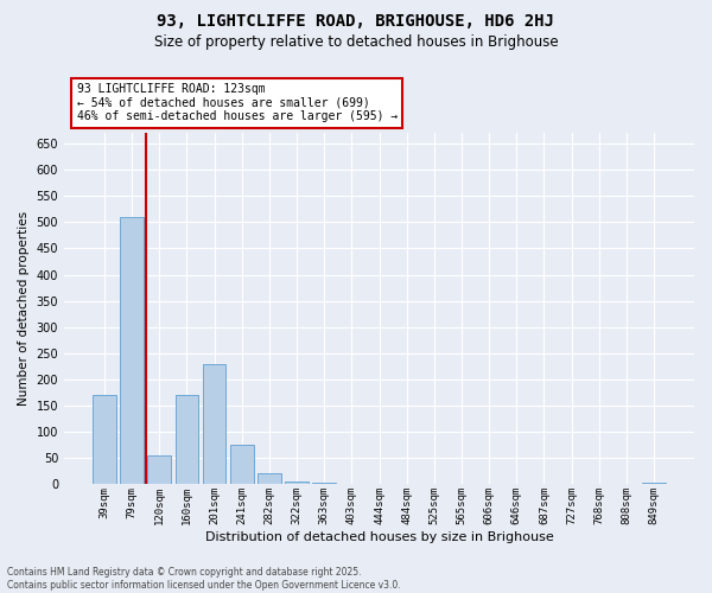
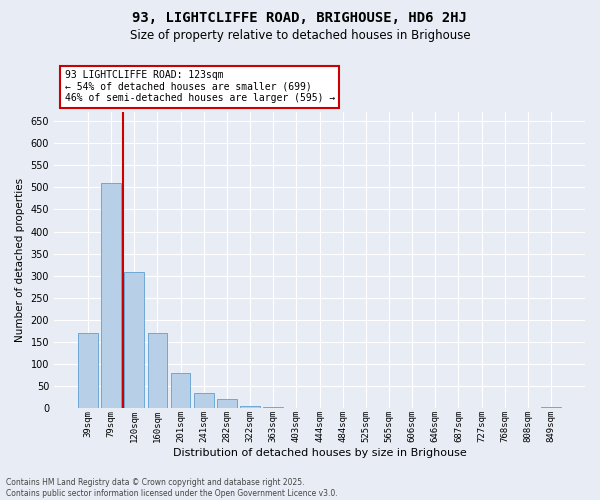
120sqm: 55 -> 308
201sqm: 230 -> 80
241sqm: 75 -> 35
